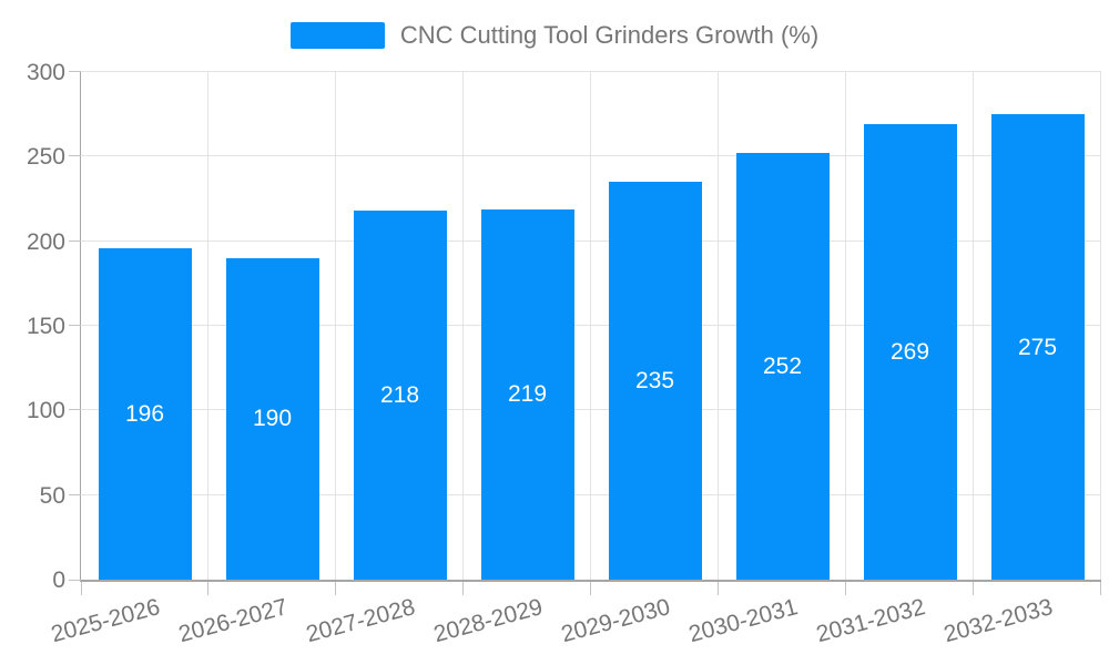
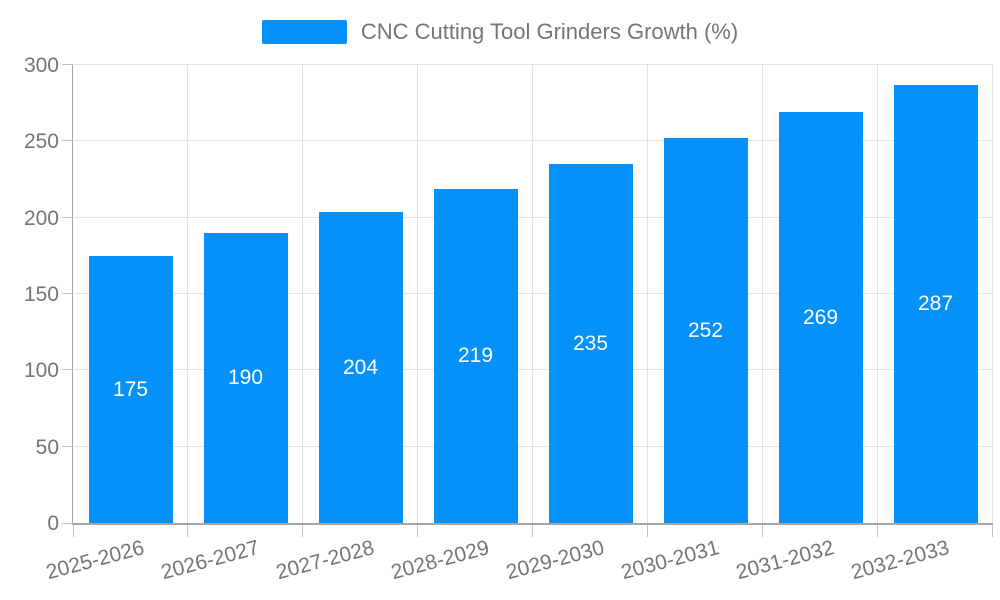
2025-2026: 196 -> 175
2027-2028: 218 -> 204
2032-2033: 275 -> 287
